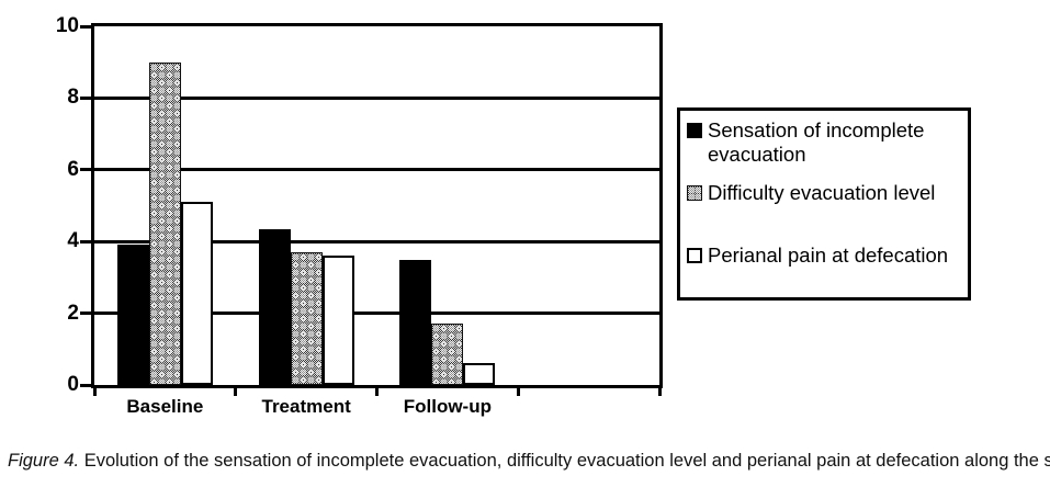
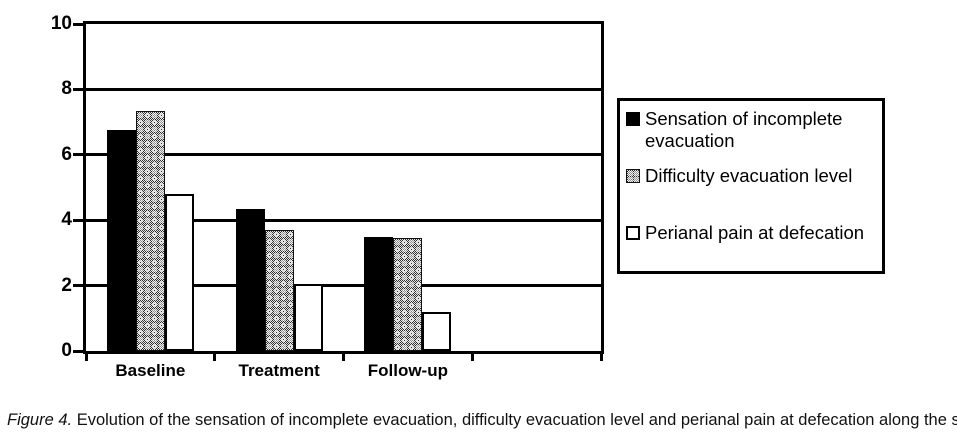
Sensation of incomplete evacuation/Baseline: 3.9 -> 6.8
Difficulty evacuation level/Baseline: 9.0 -> 7.3
Perianal pain at defecation/Baseline: 5.1 -> 4.8
Perianal pain at defecation/Treatment: 3.6 -> 2.0
Difficulty evacuation level/Follow-up: 1.7 -> 3.5
Perianal pain at defecation/Follow-up: 0.6 -> 1.2
